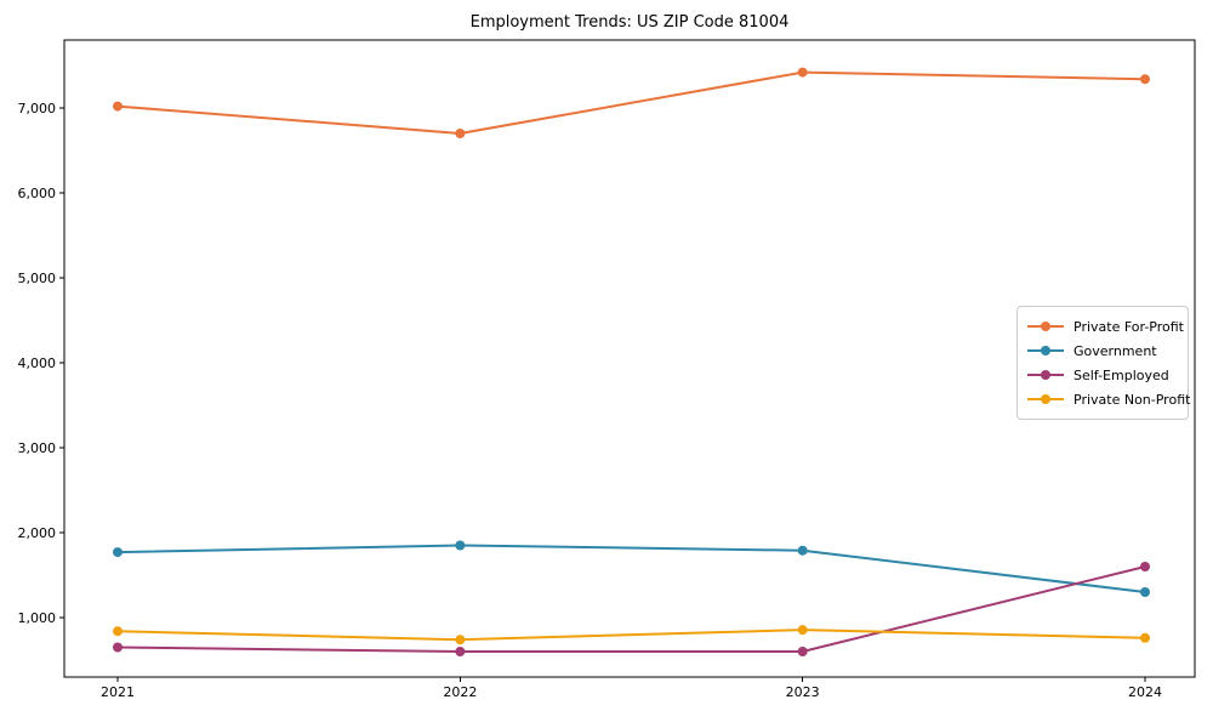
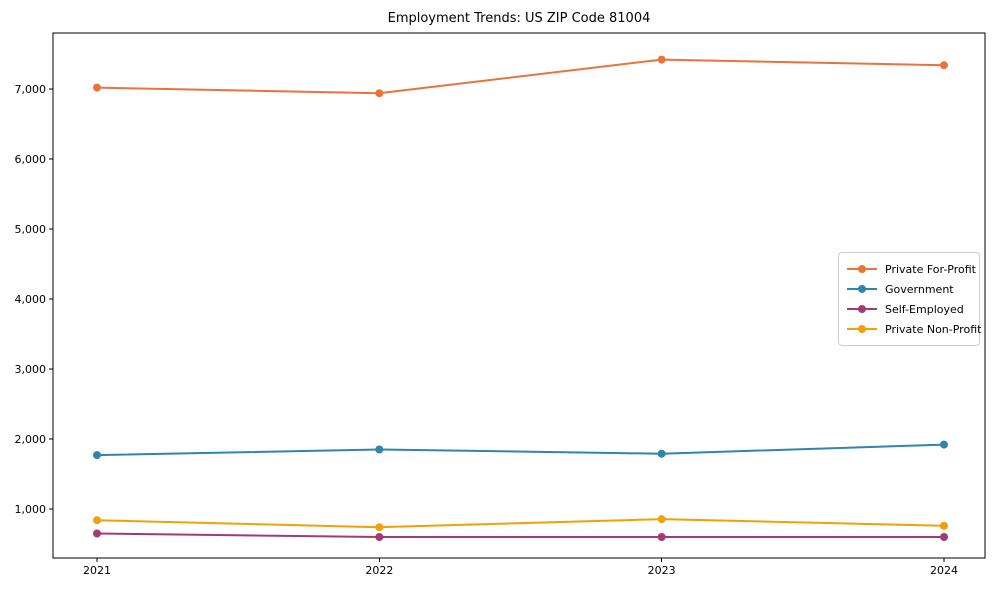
Private For-Profit/2022: 6700 -> 6900
Government/2024: 1300 -> 1900
Self-Employed/2024: 1600 -> 600
